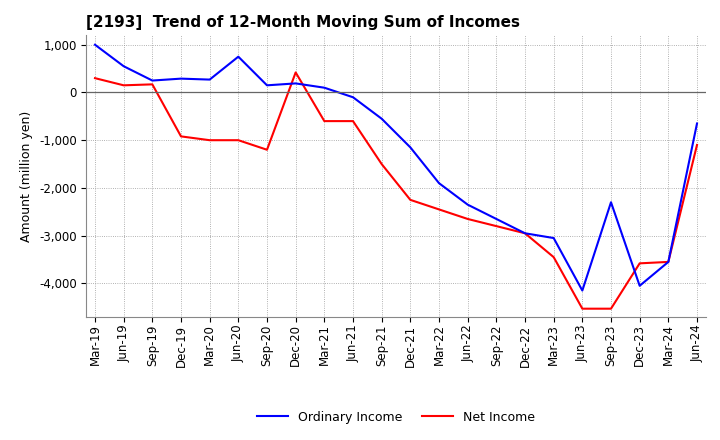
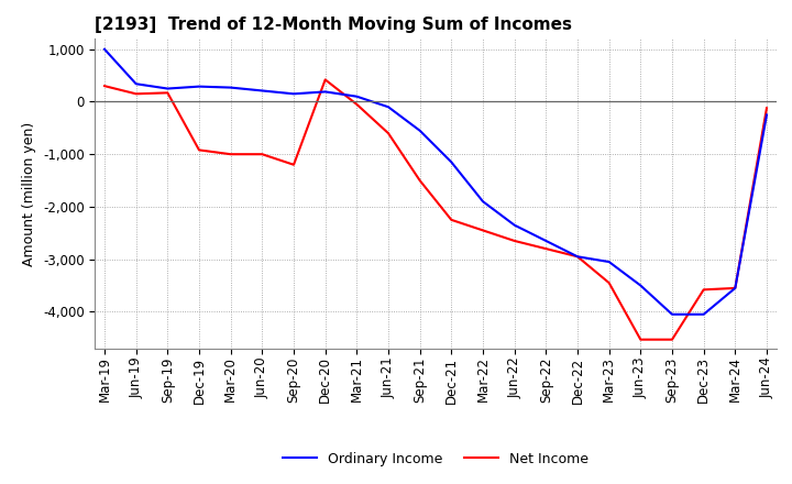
Ordinary Income/Jun-19: 550 -> 340
Ordinary Income/Jun-20: 750 -> 210
Net Income/Mar-21: -600 -> -50
Ordinary Income/Jun-23: -4,150 -> -3,500
Ordinary Income/Sep-23: -2,300 -> -4,050
Ordinary Income/Jun-24: -650 -> -250
Net Income/Jun-24: -1,100 -> -120
